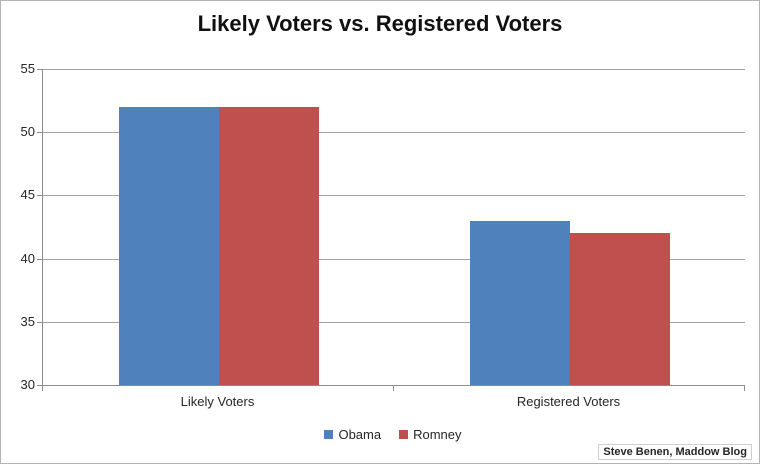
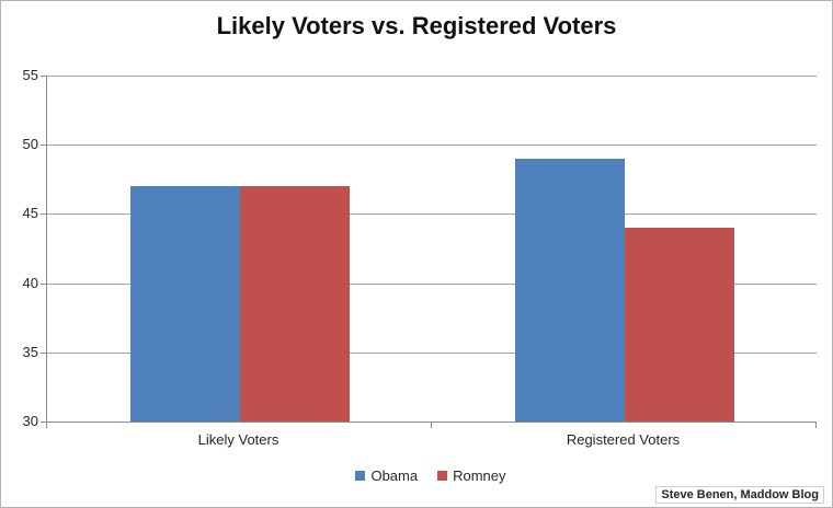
Obama/Likely Voters: 52 -> 47
Romney/Likely Voters: 52 -> 47
Obama/Registered Voters: 43 -> 49
Romney/Registered Voters: 42 -> 44
